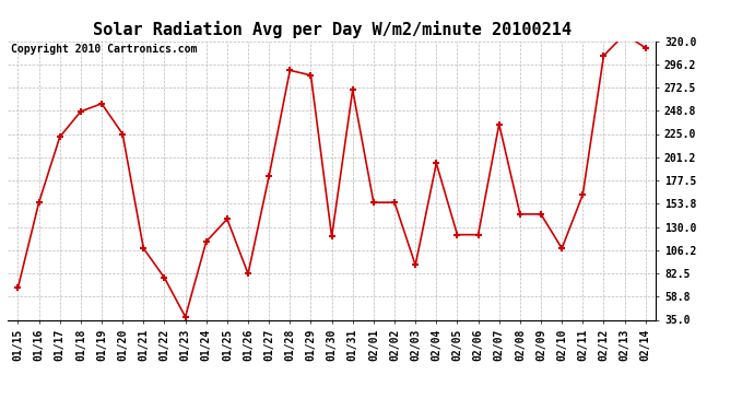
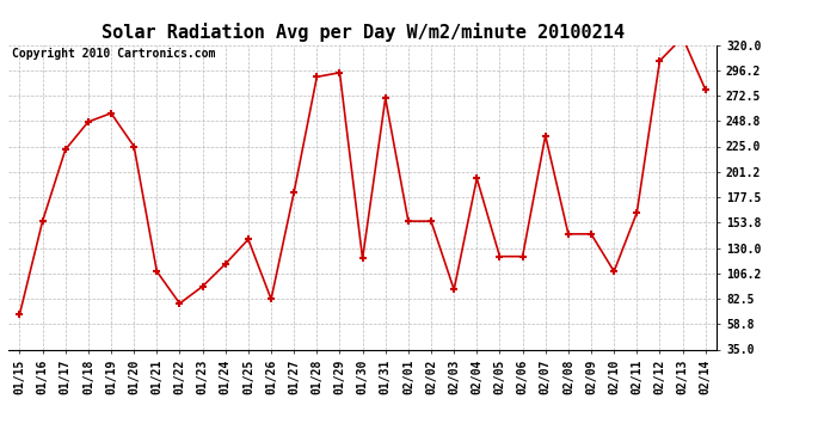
01/23: 38 -> 94
01/29: 285 -> 294
02/14: 313 -> 278
